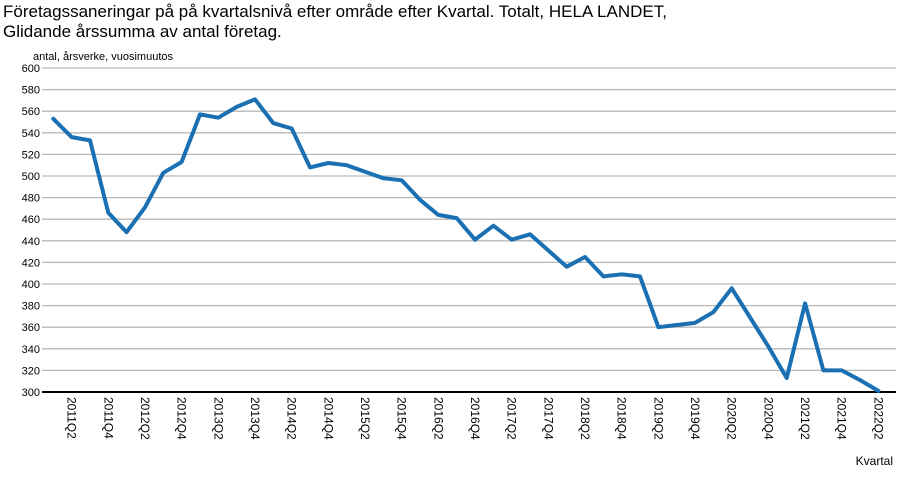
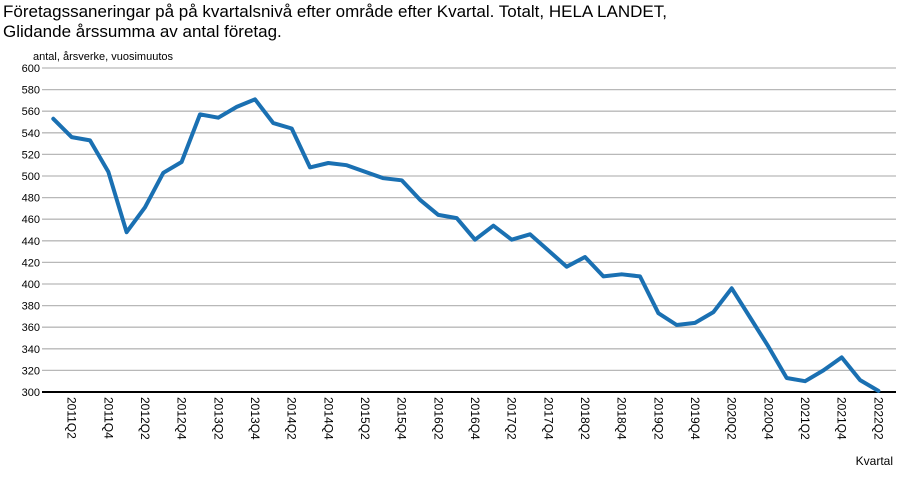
2011Q4: 466 -> 504
2019Q2: 360 -> 373
2021Q2: 382 -> 310
2021Q4: 320 -> 332
